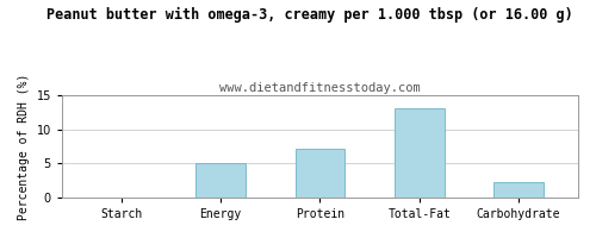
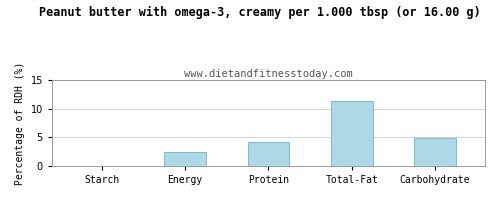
Energy: 5.0 -> 2.4
Protein: 7.2 -> 4.2
Total-Fat: 13.0 -> 11.4
Carbohydrate: 2.2 -> 4.8
